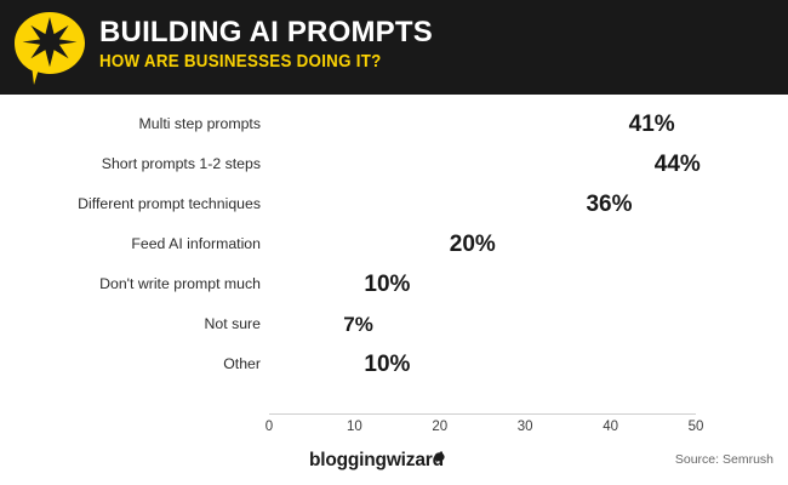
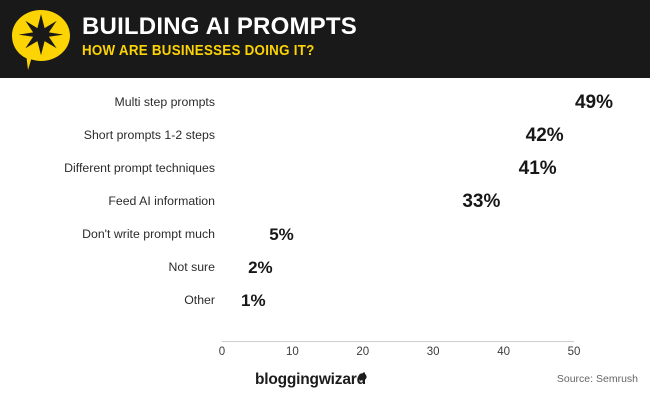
Multi step prompts: 41% -> 49%
Short prompts 1-2 steps: 44% -> 42%
Different prompt techniques: 36% -> 41%
Feed AI information: 20% -> 33%
Don't write prompt much: 10% -> 5%
Not sure: 7% -> 2%
Other: 10% -> 1%
